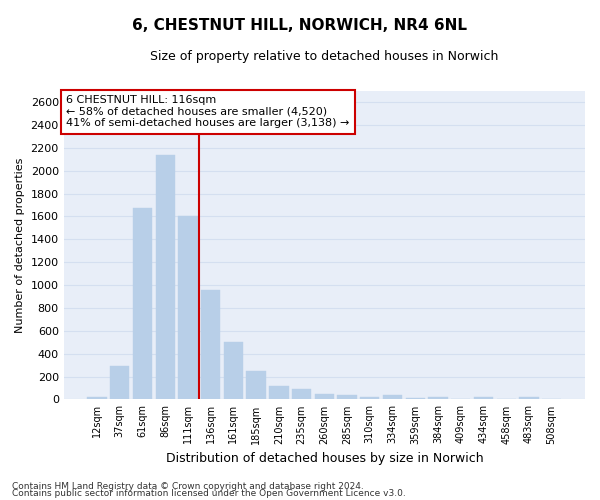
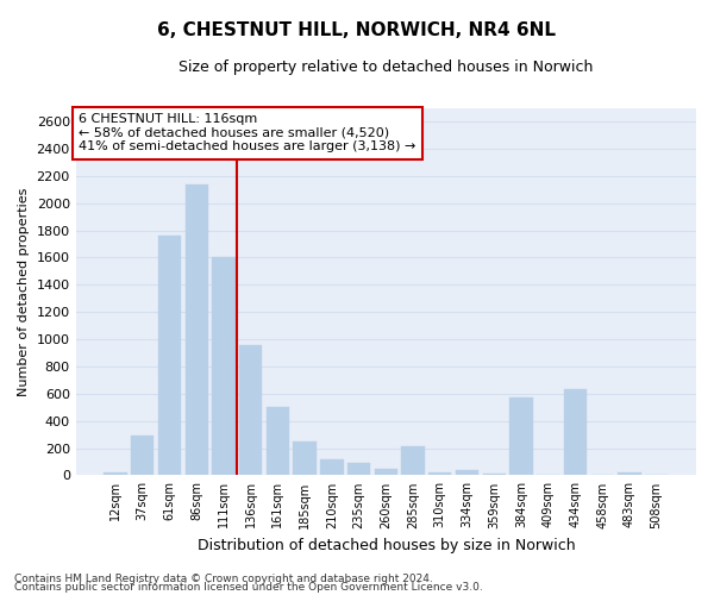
61sqm: 1680 -> 1760
285sqm: 40 -> 210
384sqm: 20 -> 570
434sqm: 20 -> 630
